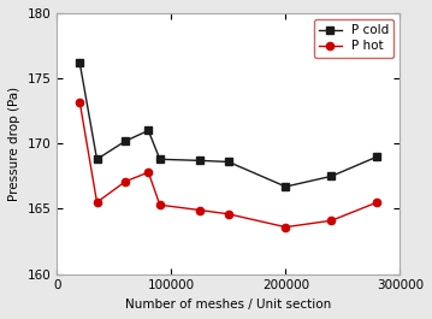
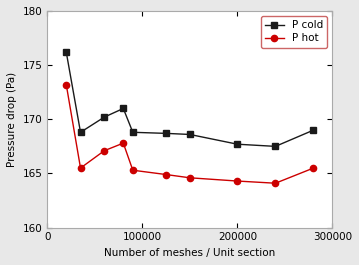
P cold/200000: 166.7 -> 167.7
P hot/200000: 163.6 -> 164.3
